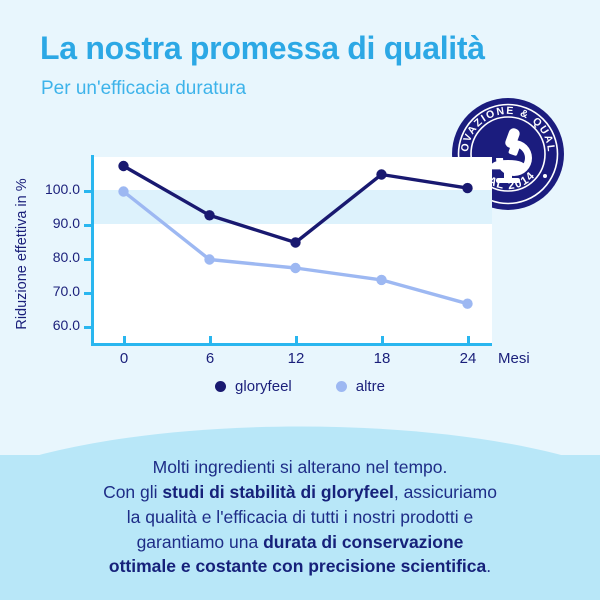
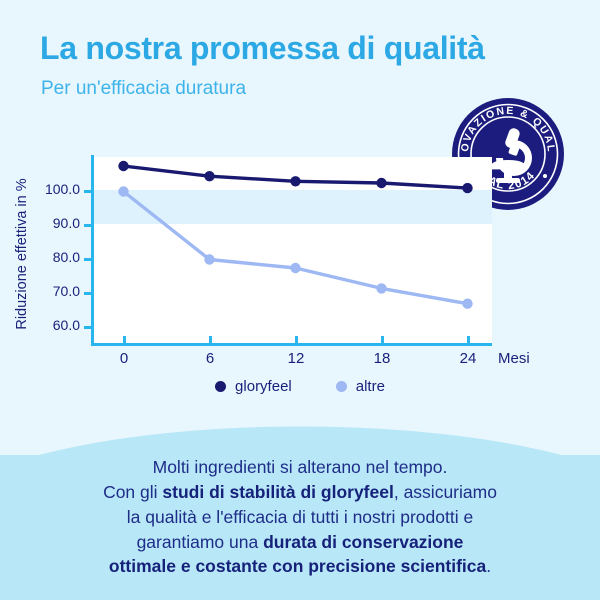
gloryfeel/6: 93 -> 104
gloryfeel/12: 85 -> 103
gloryfeel/18: 105 -> 102
altre/18: 74 -> 72
